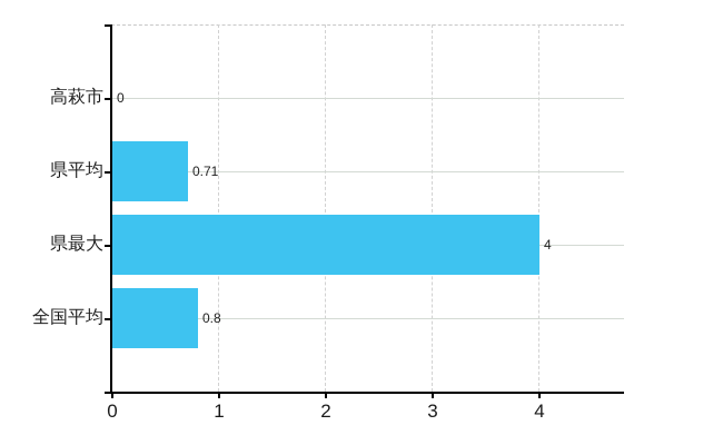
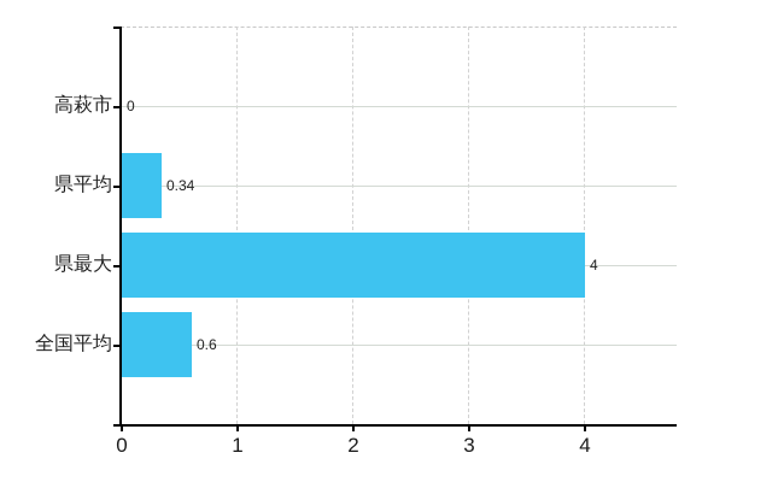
県平均: 0.71 -> 0.34
全国平均: 0.8 -> 0.6
